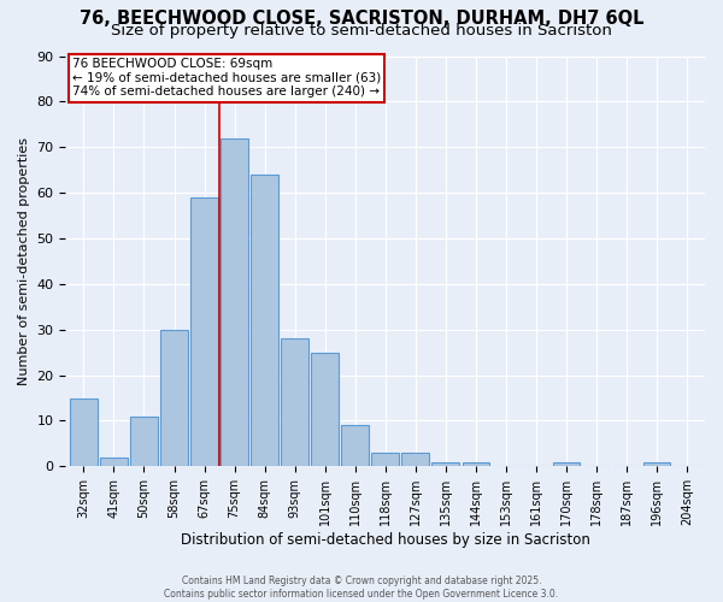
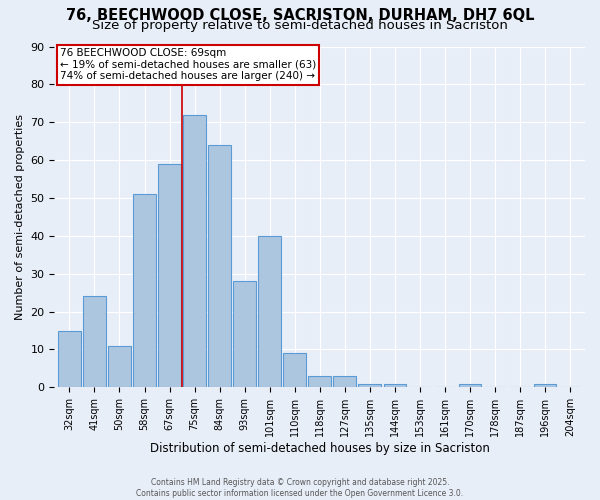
41sqm: 2 -> 24
58sqm: 30 -> 51
101sqm: 25 -> 40
